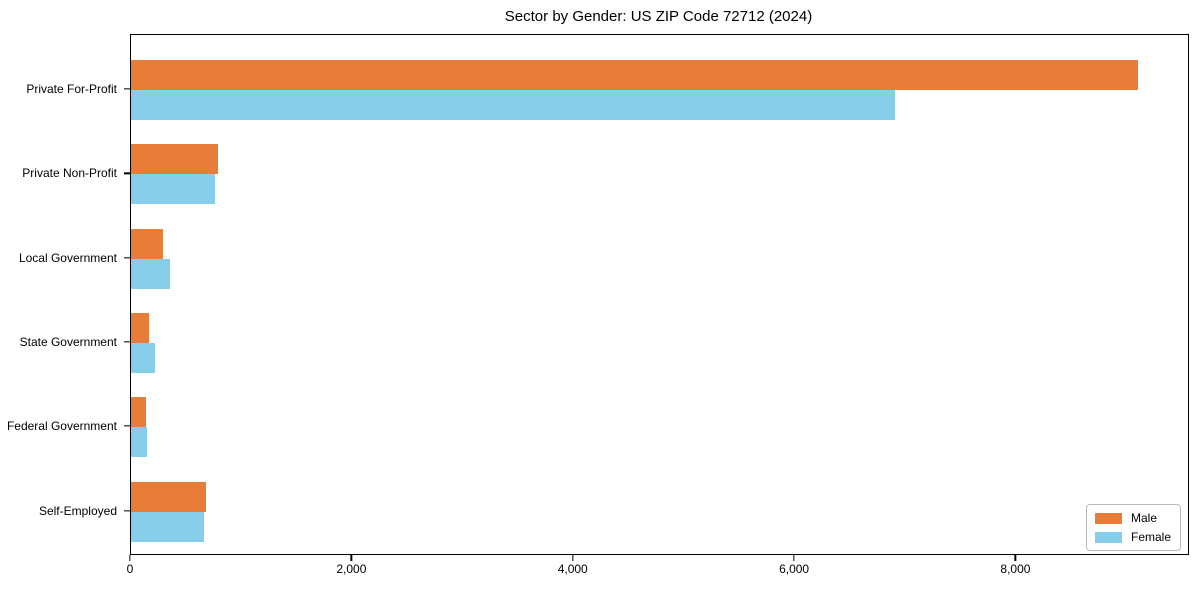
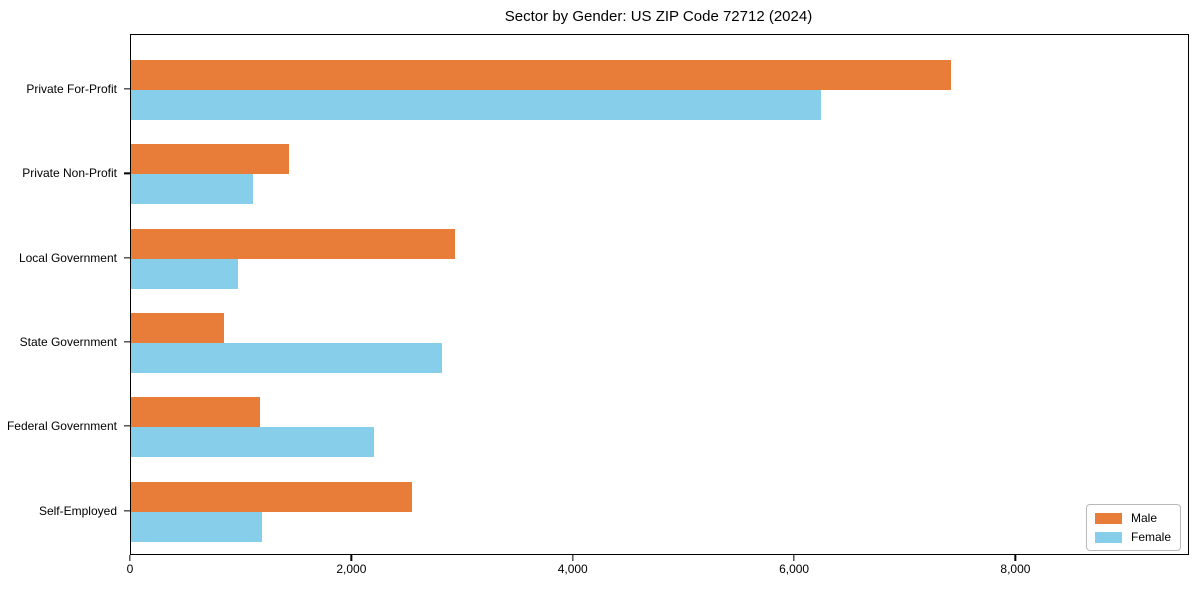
Male/Private For-Profit: 9100 -> 7410
Female/Private For-Profit: 6900 -> 6230
Male/Private Non-Profit: 790 -> 1430
Female/Private Non-Profit: 760 -> 1100
Male/Local Government: 290 -> 2930
Female/Local Government: 350 -> 970
Male/State Government: 160 -> 840
Female/State Government: 220 -> 2810
Male/Federal Government: 140 -> 1170
Female/Federal Government: 140 -> 2200
Male/Self-Employed: 680 -> 2540
Female/Self-Employed: 660 -> 1180
